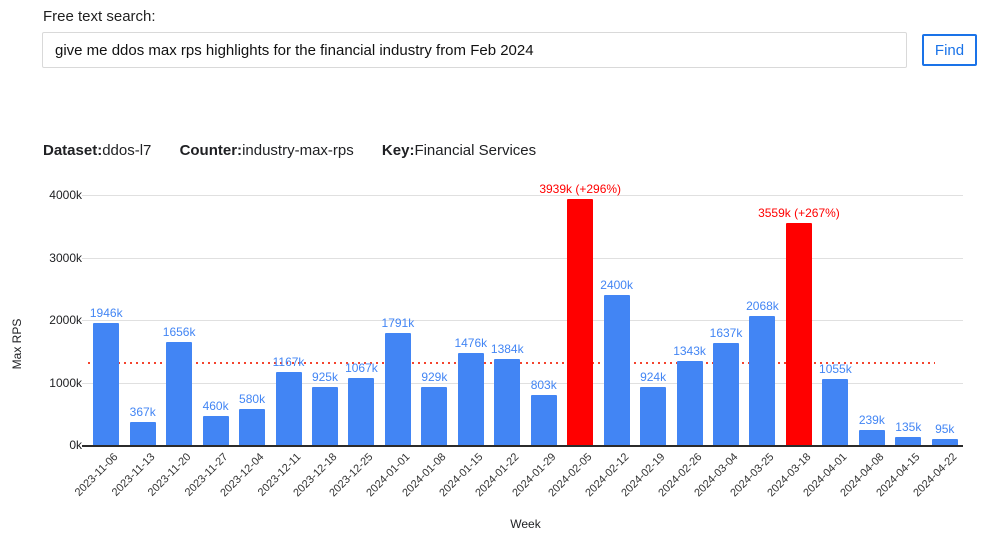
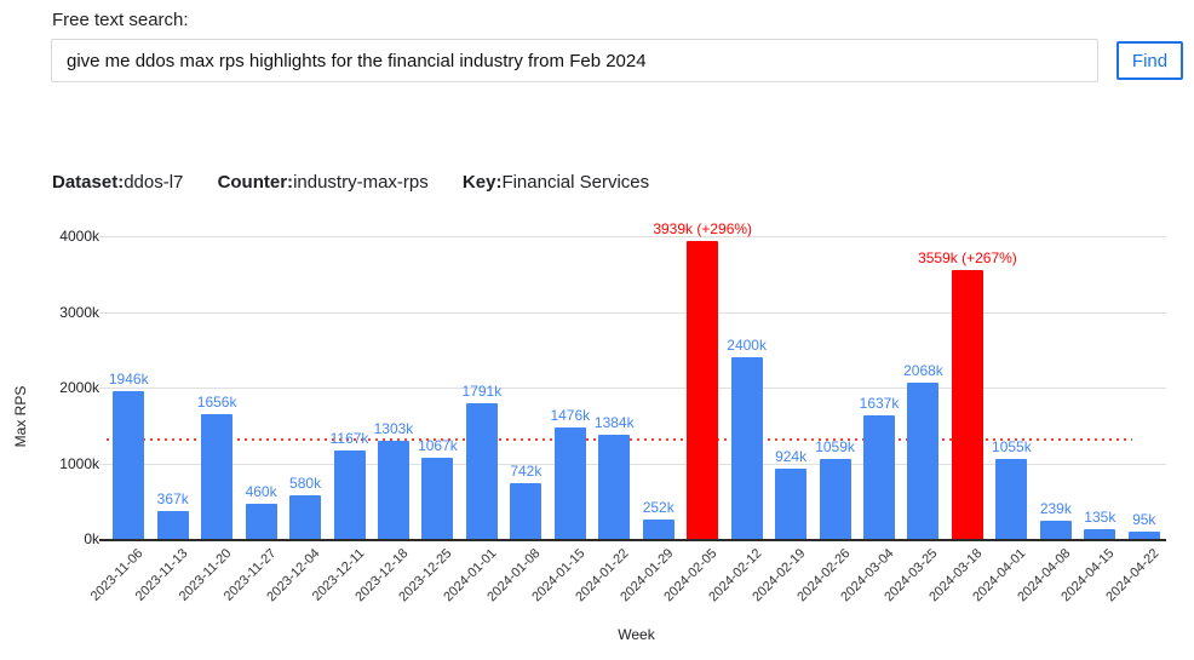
2023-12-18: 925k -> 1303k
2024-01-08: 929k -> 742k
2024-01-29: 803k -> 252k
2024-02-26: 1343k -> 1059k
